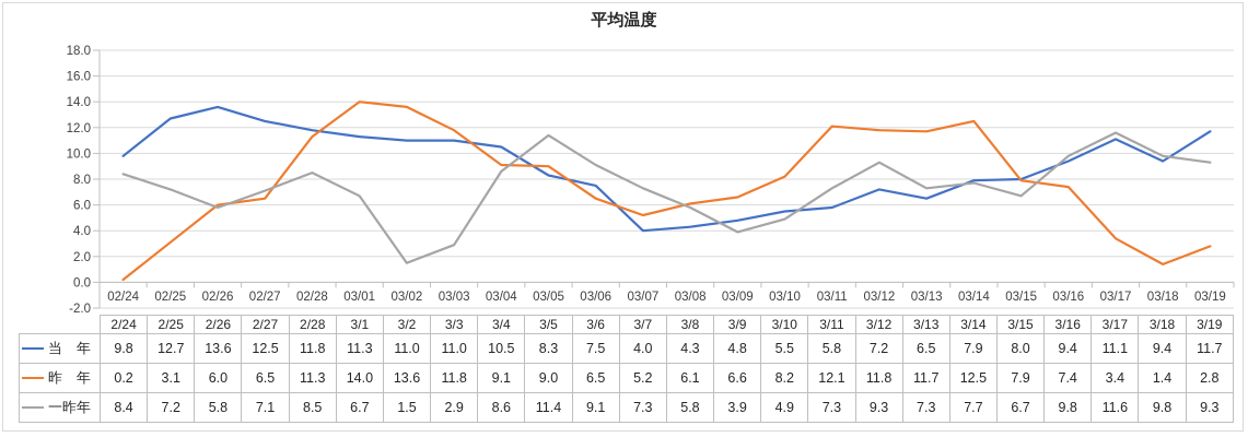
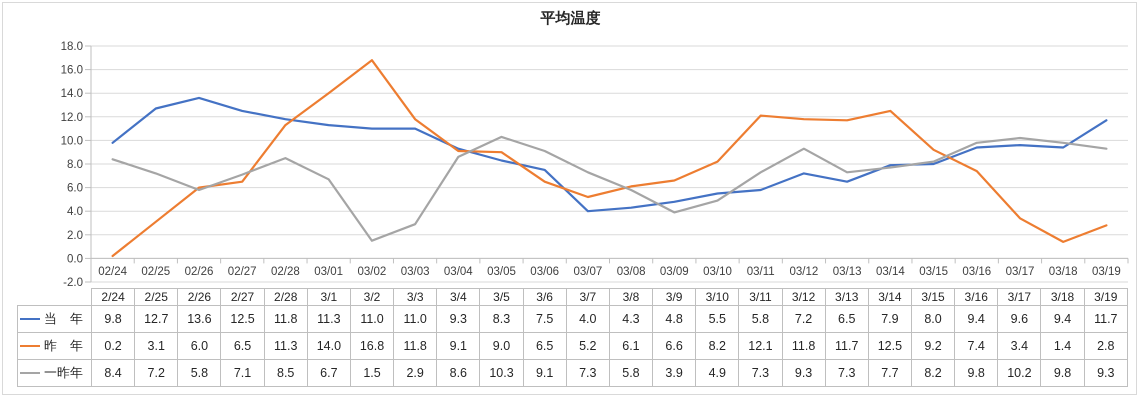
昨 年/3/2: 13.6 -> 16.8
当 年/3/4: 10.5 -> 9.3
一昨年/3/5: 11.4 -> 10.3
昨 年/3/15: 7.9 -> 9.2
一昨年/3/15: 6.7 -> 8.2
当 年/3/17: 11.1 -> 9.6
一昨年/3/17: 11.6 -> 10.2
